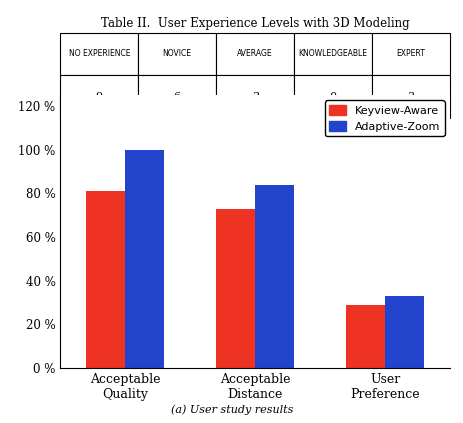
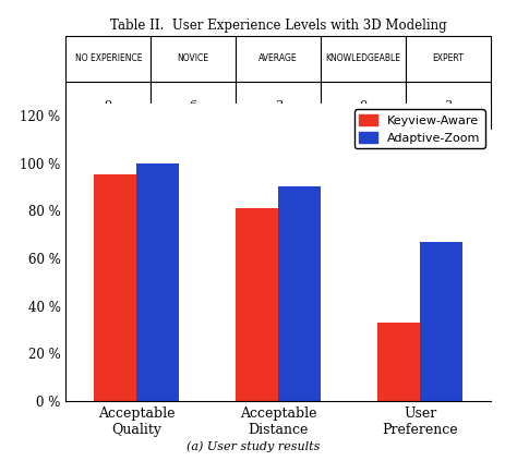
Keyview-Aware/Acceptable Quality: 81 % -> 95 %
Keyview-Aware/Acceptable Distance: 73 % -> 81 %
Adaptive-Zoom/Acceptable Distance: 84 % -> 90 %
Keyview-Aware/User Preference: 29 % -> 33 %
Adaptive-Zoom/User Preference: 33 % -> 67 %
